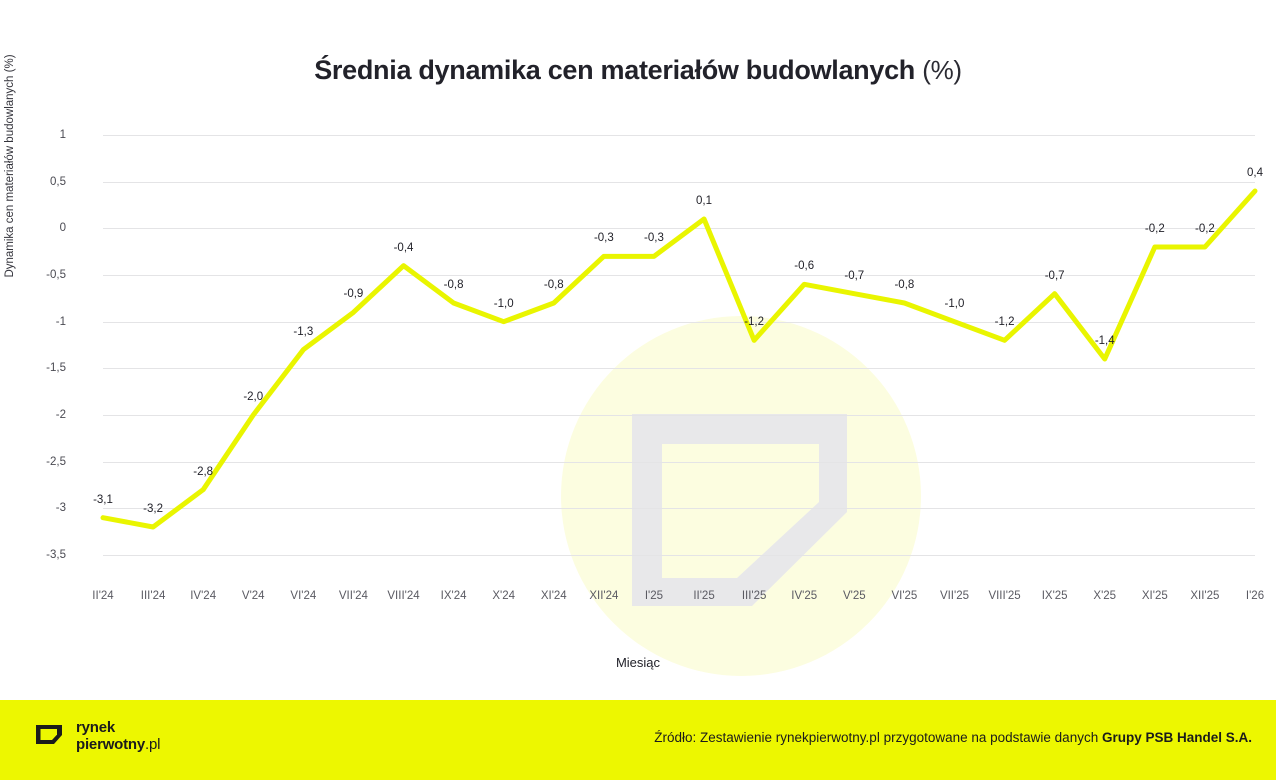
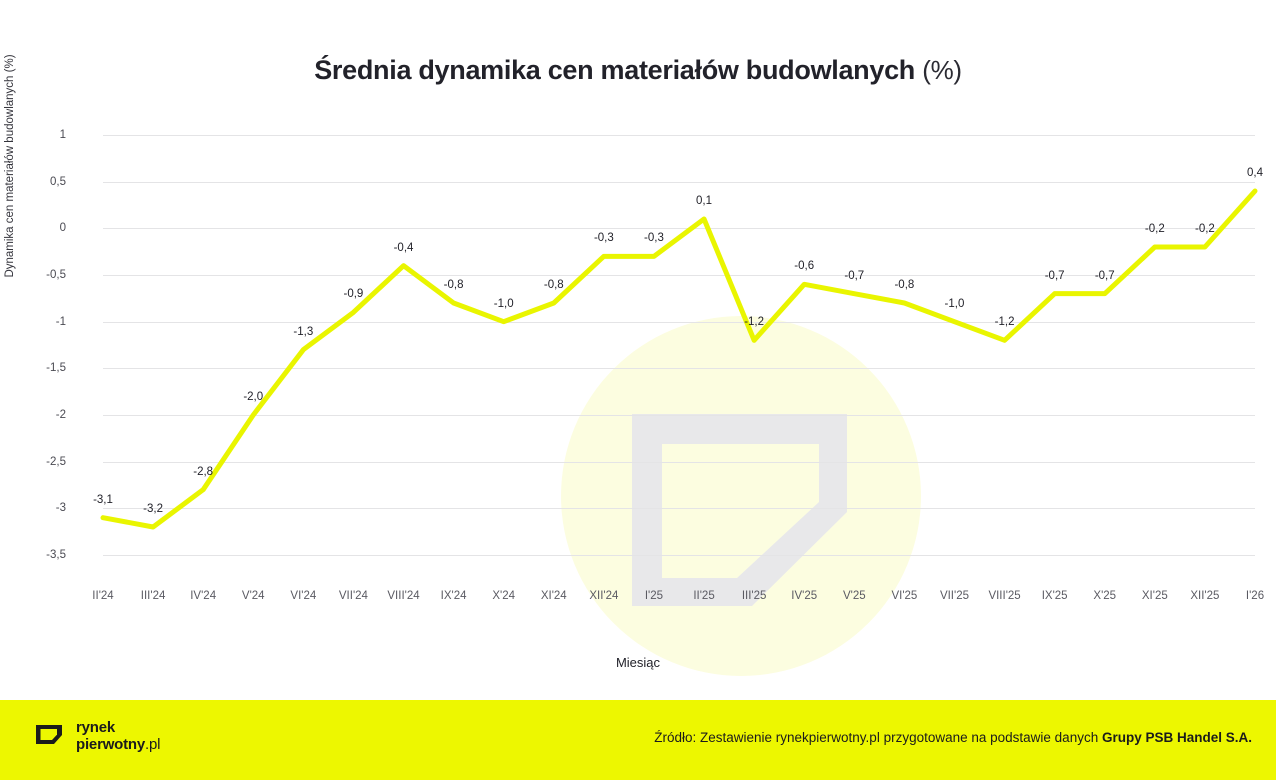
X'25: -1,4 -> -0,7
